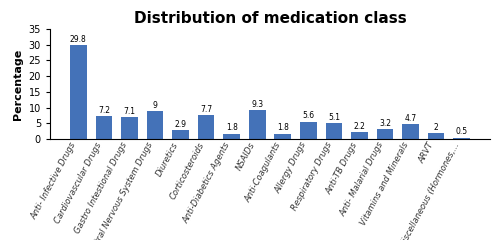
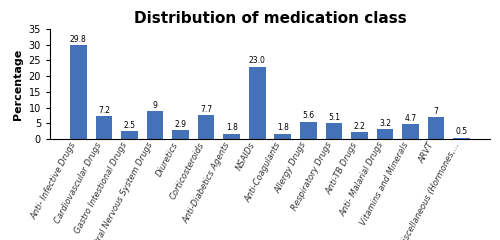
Gastro Intestional Drugs: 7.1 -> 2.5
NSAIDs: 9.3 -> 23.0
ARVT: 2 -> 7
